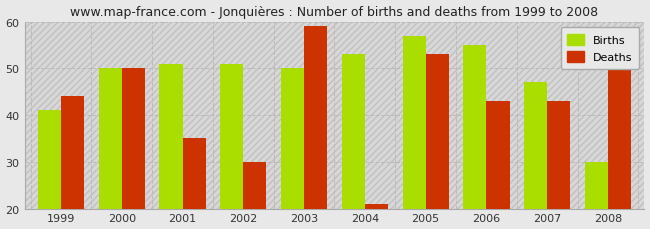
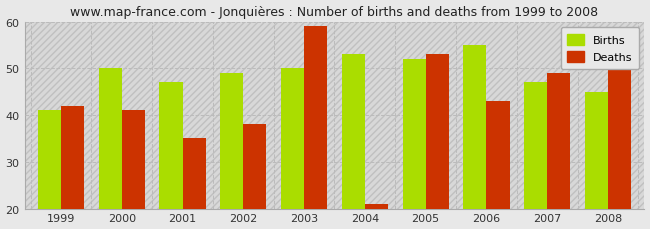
Deaths/1999: 44 -> 42
Deaths/2000: 50 -> 41
Births/2001: 51 -> 47
Births/2002: 51 -> 49
Deaths/2002: 30 -> 38
Births/2005: 57 -> 52
Deaths/2007: 43 -> 49
Births/2008: 30 -> 45
